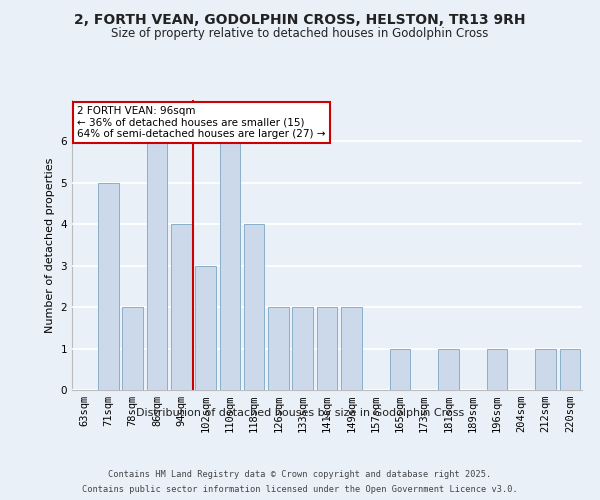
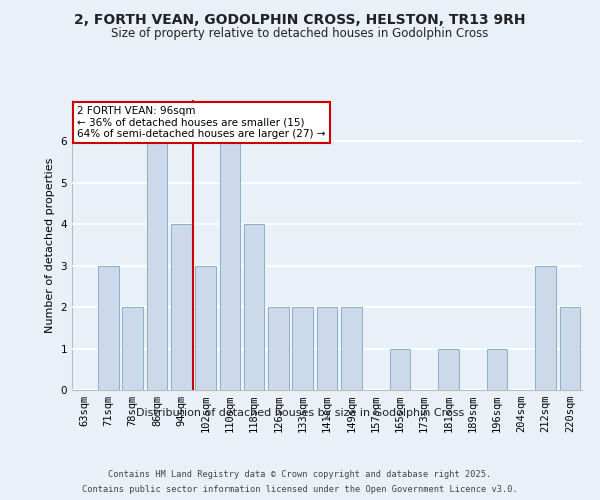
71sqm: 5 -> 3
212sqm: 1 -> 3
220sqm: 1 -> 2
